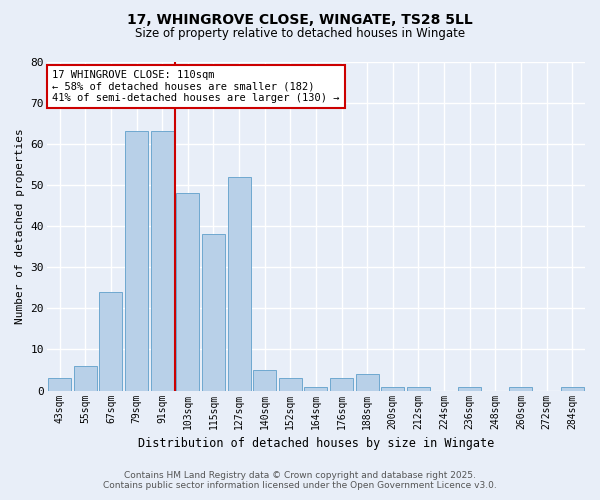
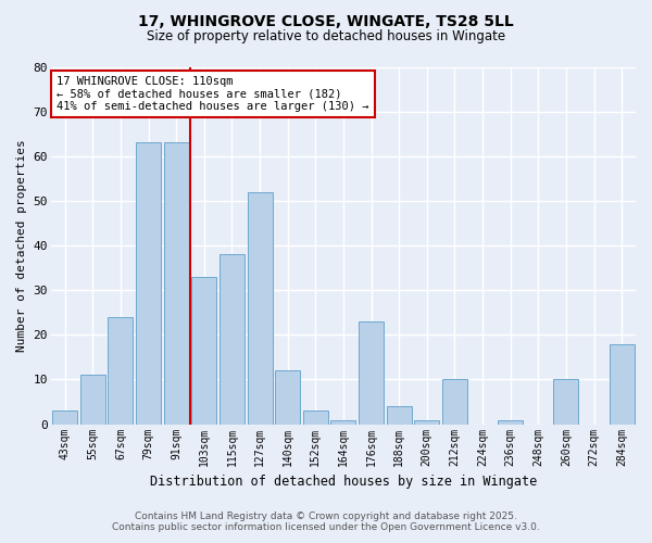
55sqm: 6 -> 11
103sqm: 48 -> 33
140sqm: 5 -> 12
176sqm: 3 -> 23
212sqm: 1 -> 10
260sqm: 1 -> 10
284sqm: 1 -> 18
